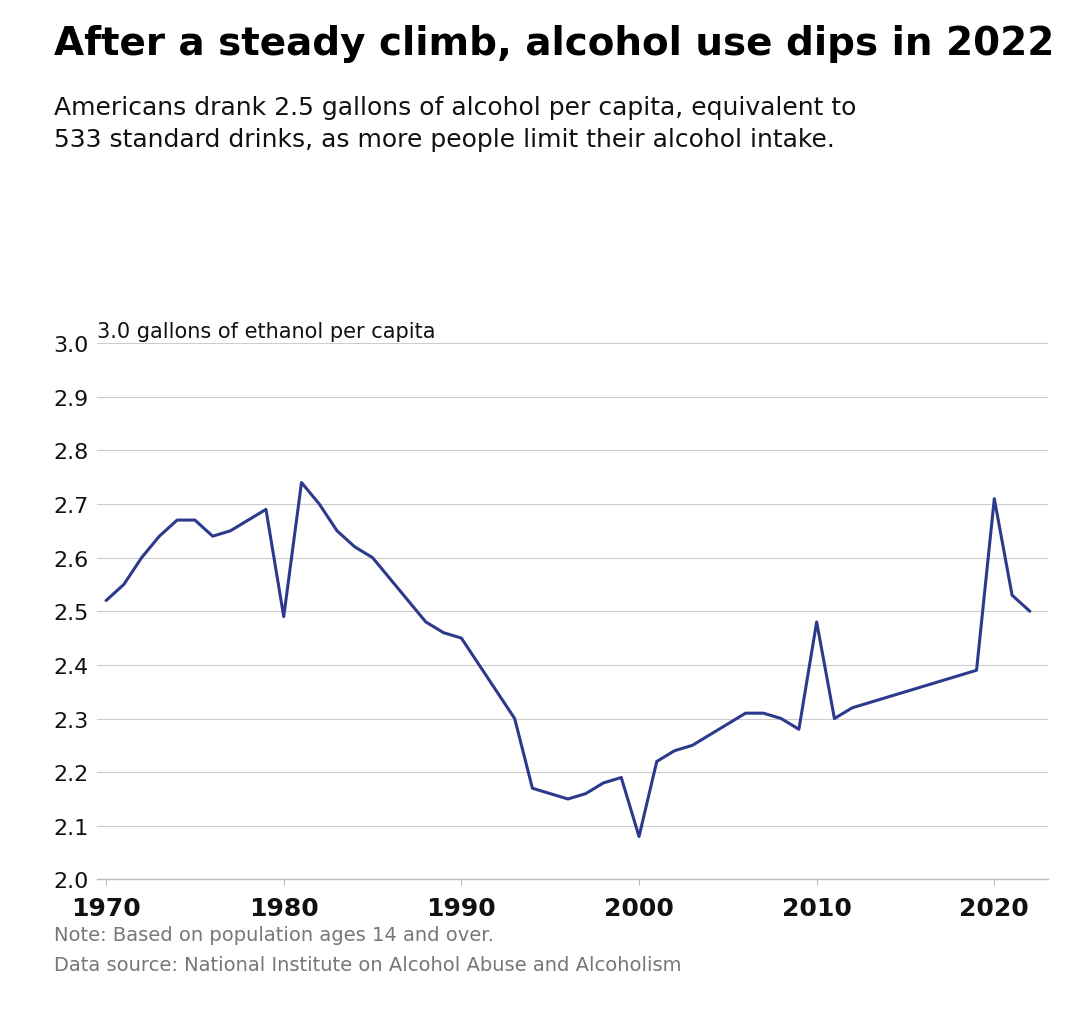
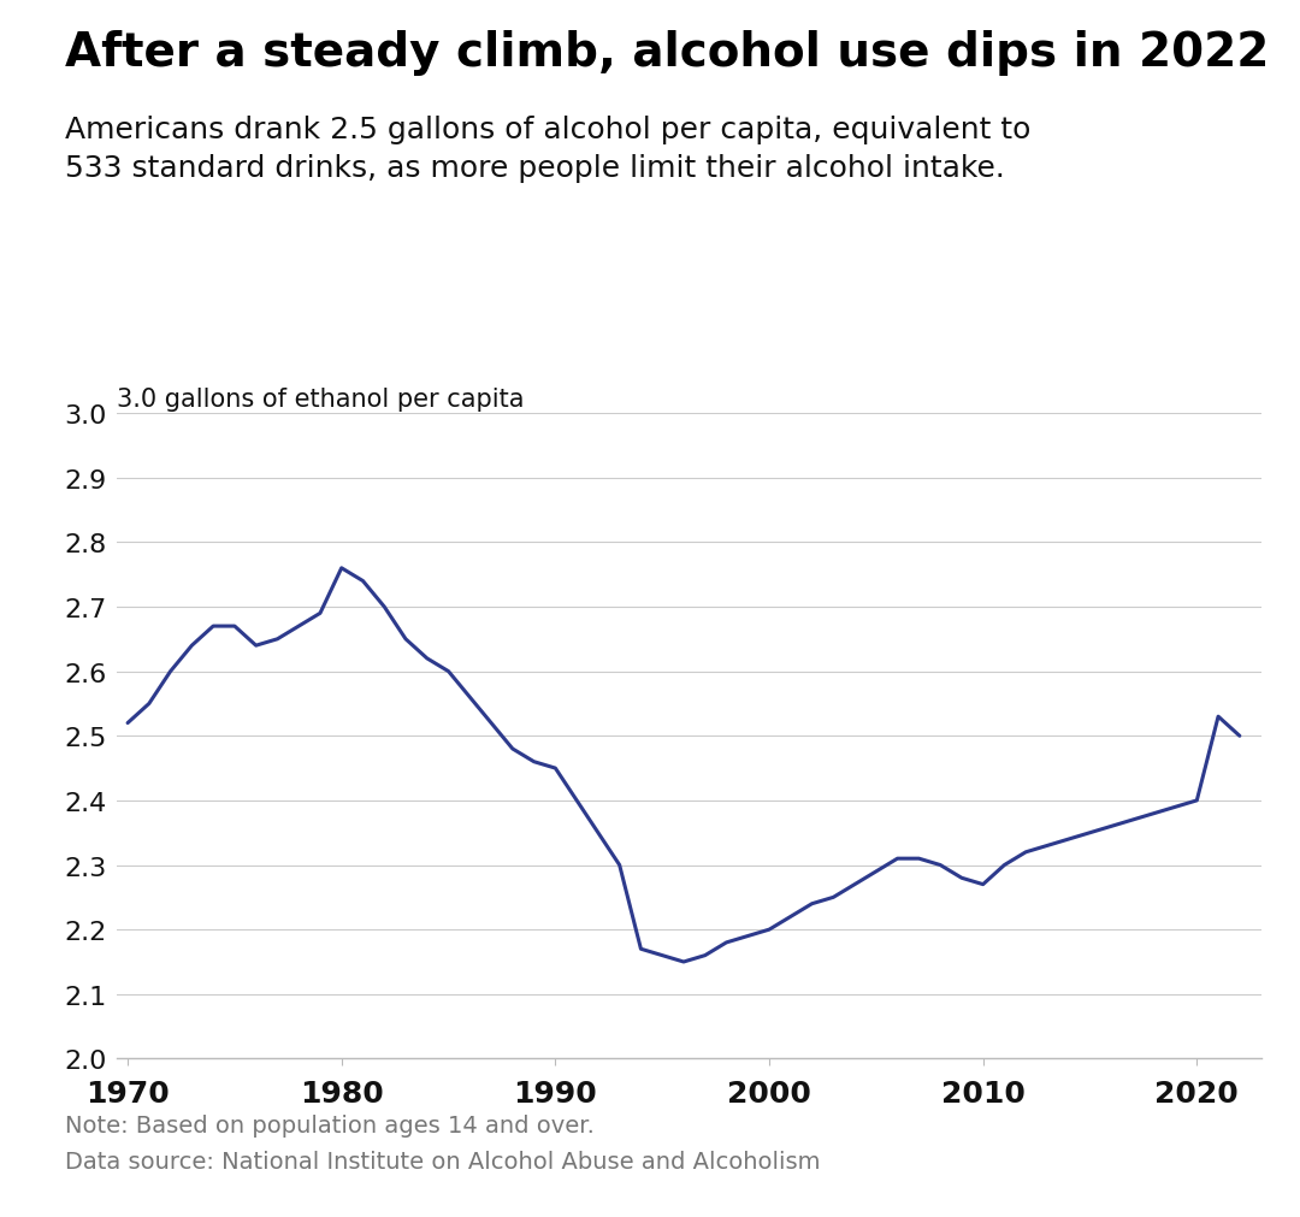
1980: 2.49 -> 2.76
2000: 2.08 -> 2.20
2010: 2.48 -> 2.27
2020: 2.71 -> 2.40
